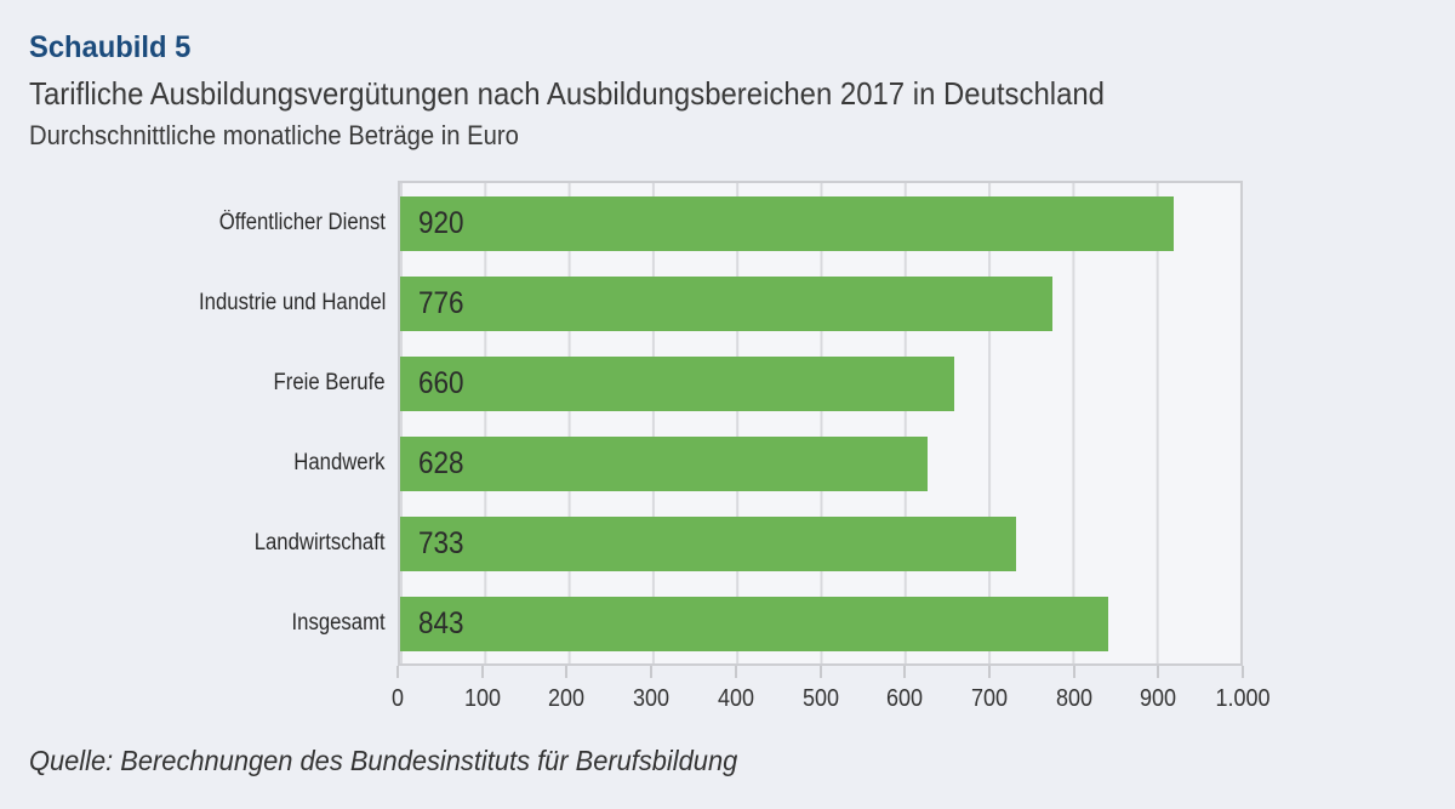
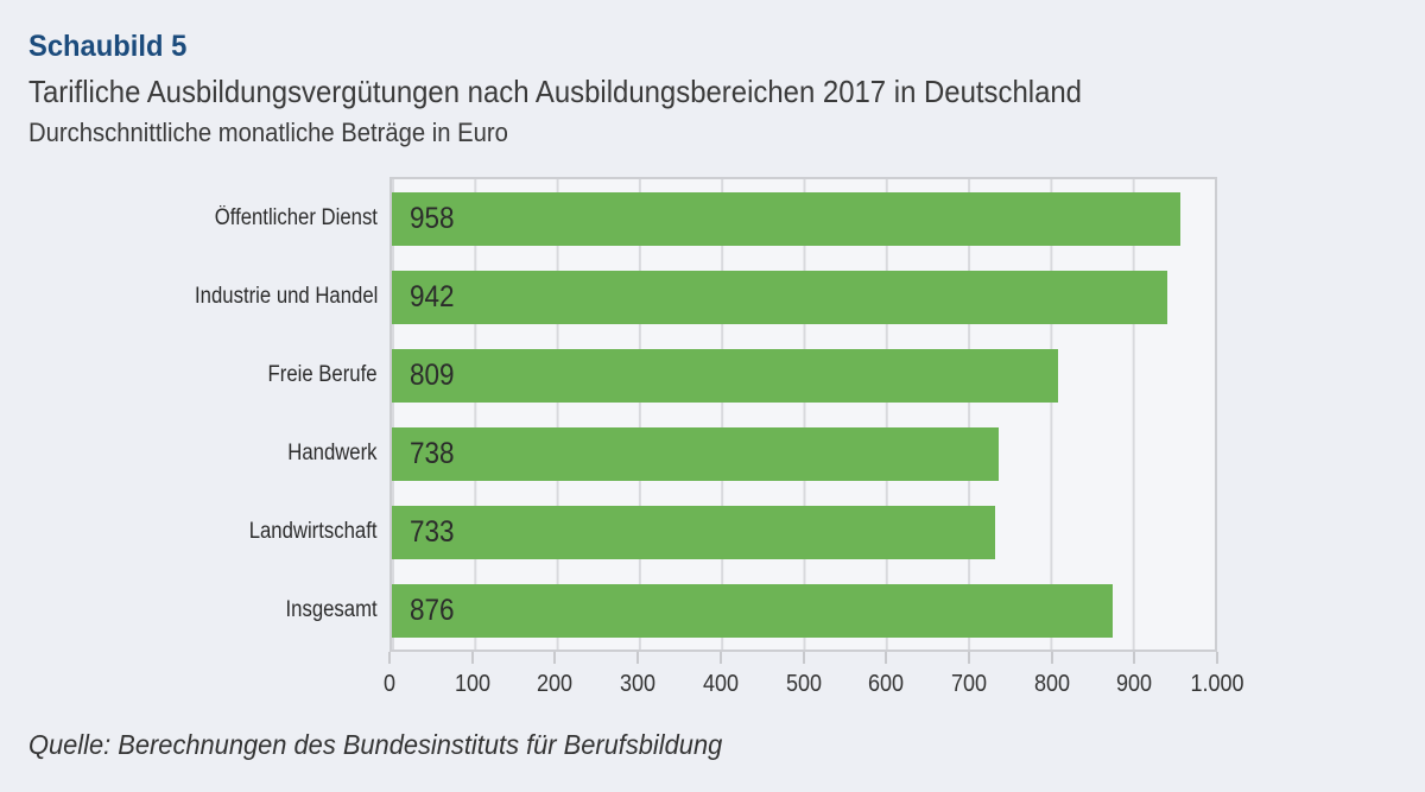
Öffentlicher Dienst: 920 -> 958
Industrie und Handel: 776 -> 942
Freie Berufe: 660 -> 809
Handwerk: 628 -> 738
Insgesamt: 843 -> 876
